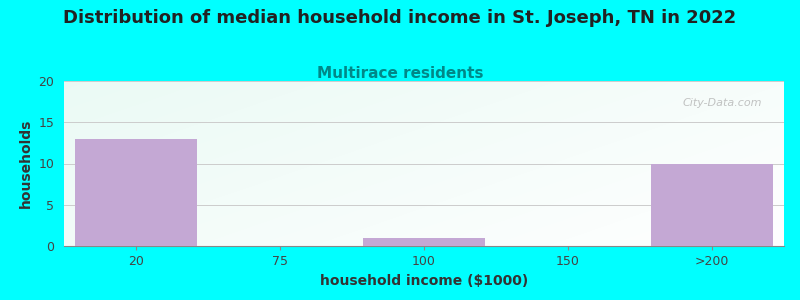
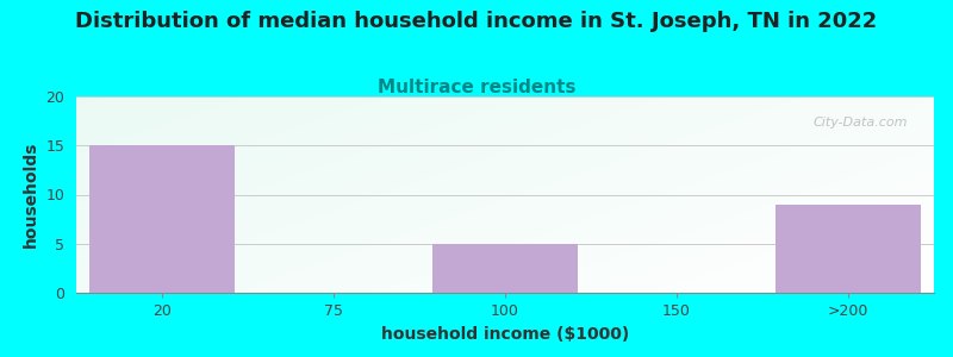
20: 13 -> 15
100: 1 -> 5
>200: 10 -> 9
